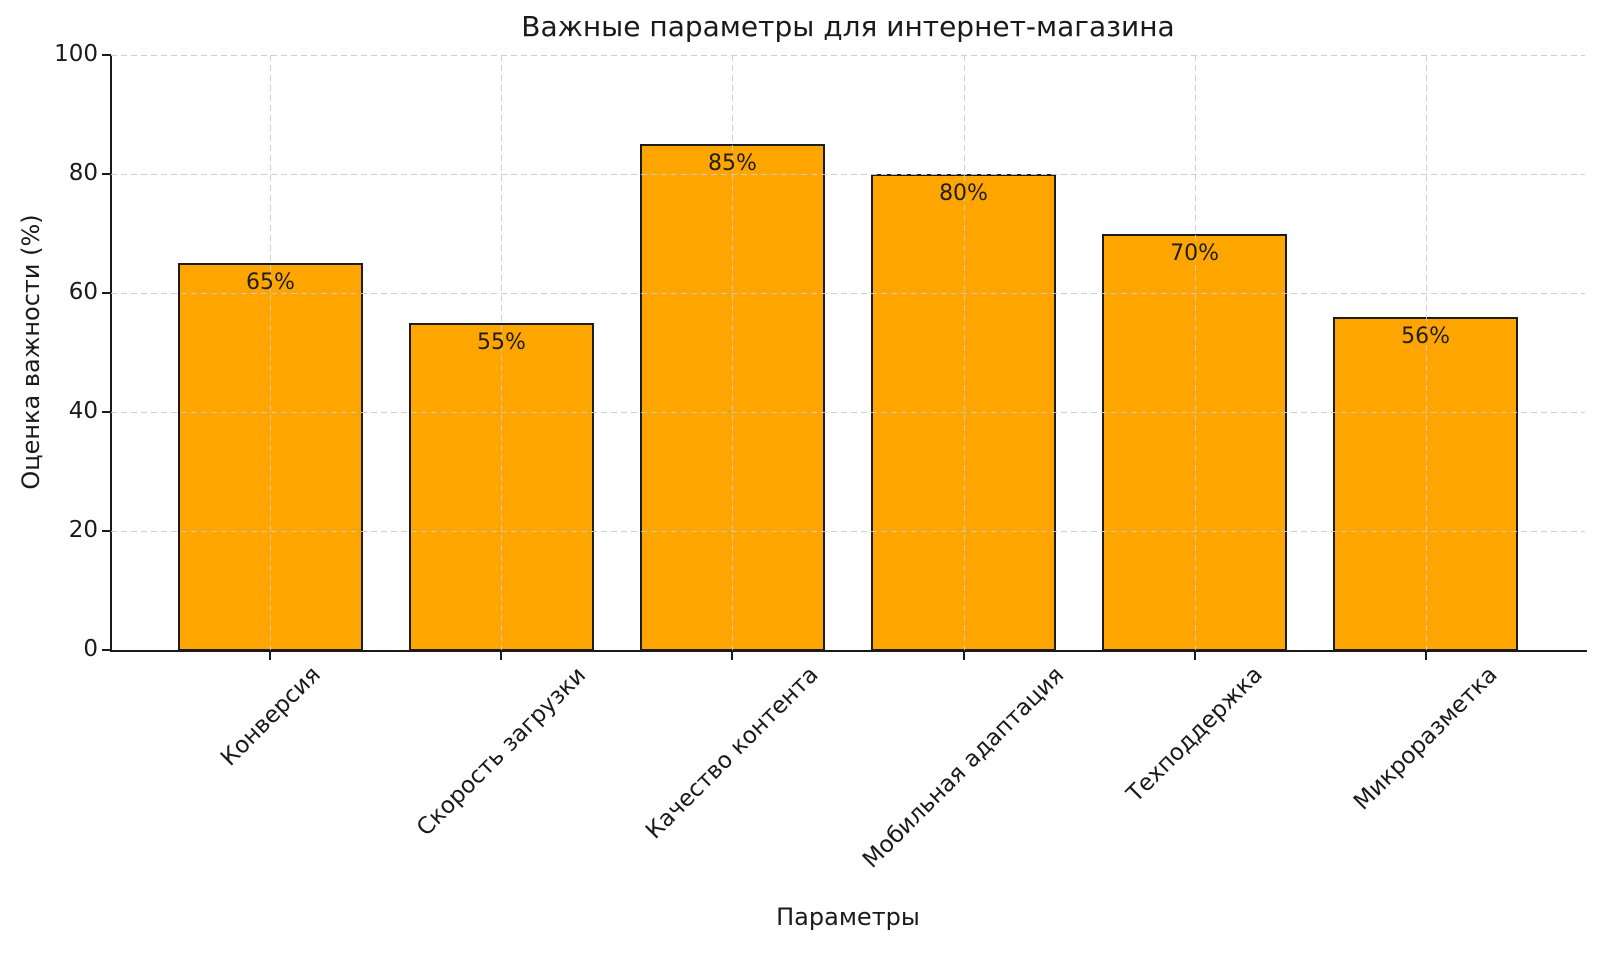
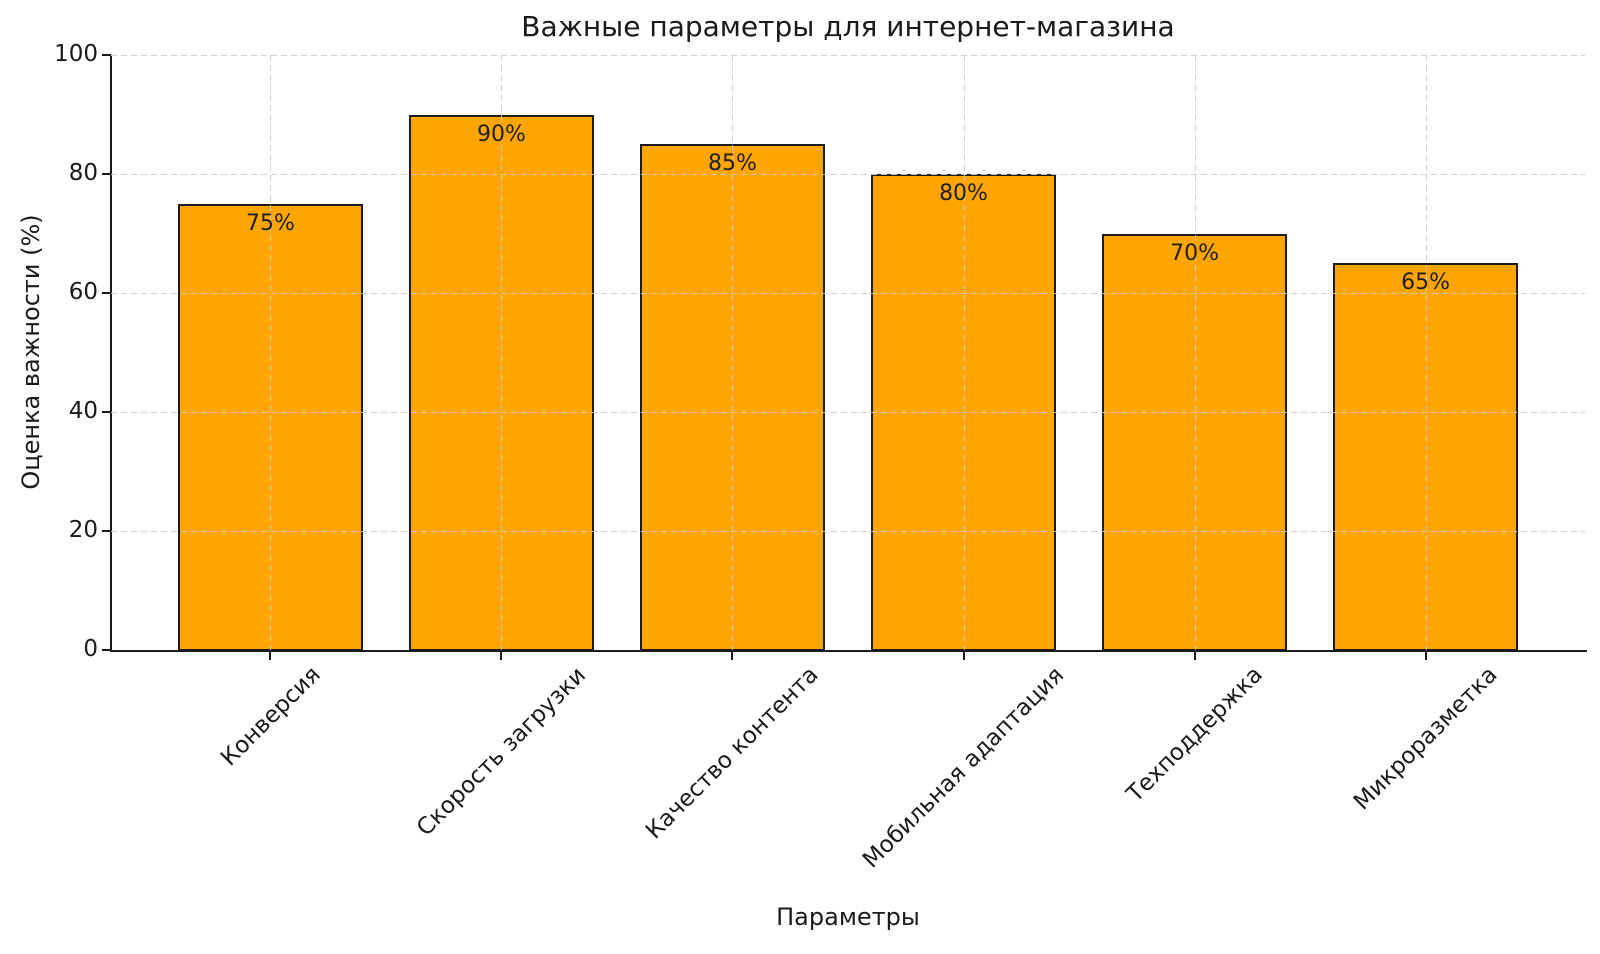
Конверсия: 65% -> 75%
Скорость загрузки: 55% -> 90%
Микроразметка: 56% -> 65%
